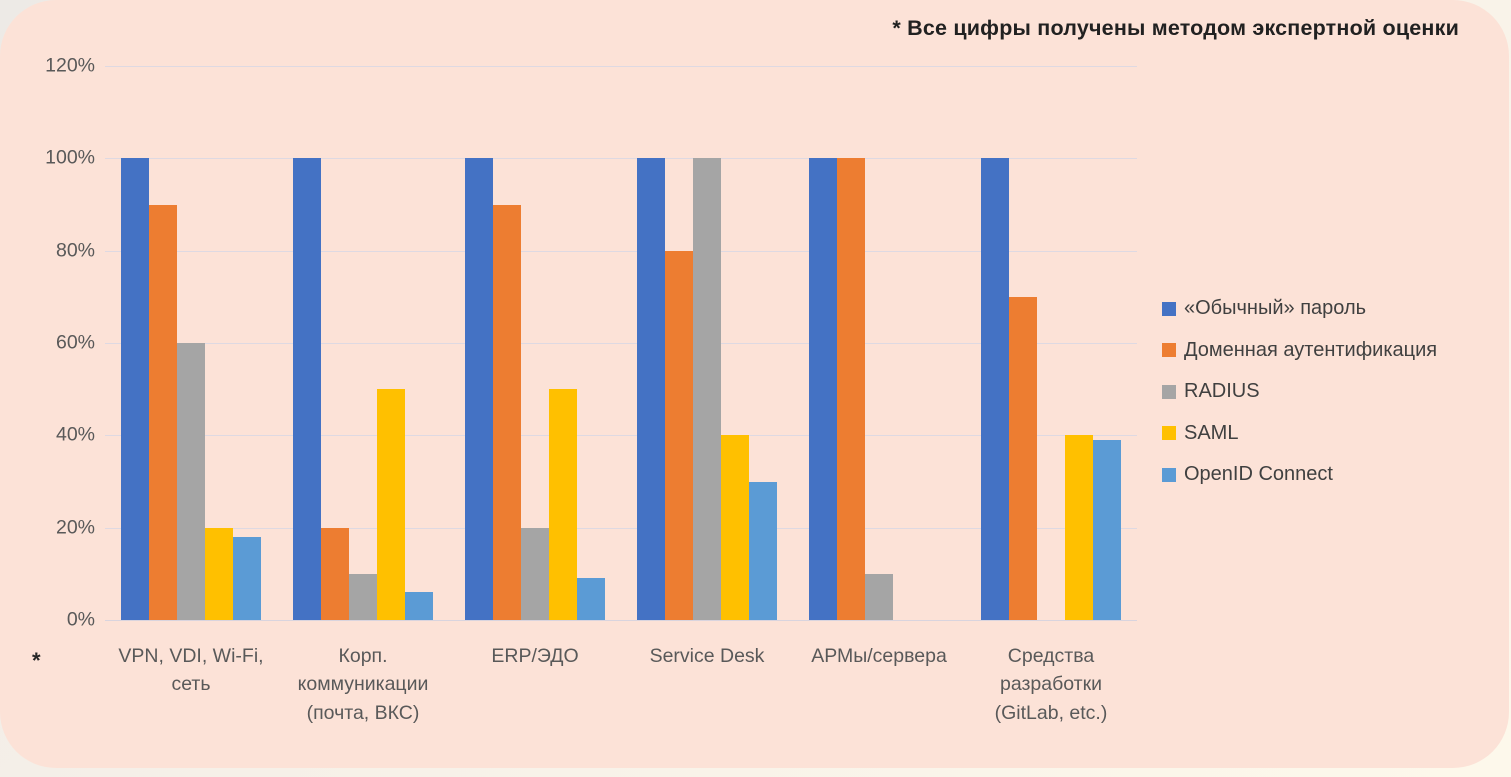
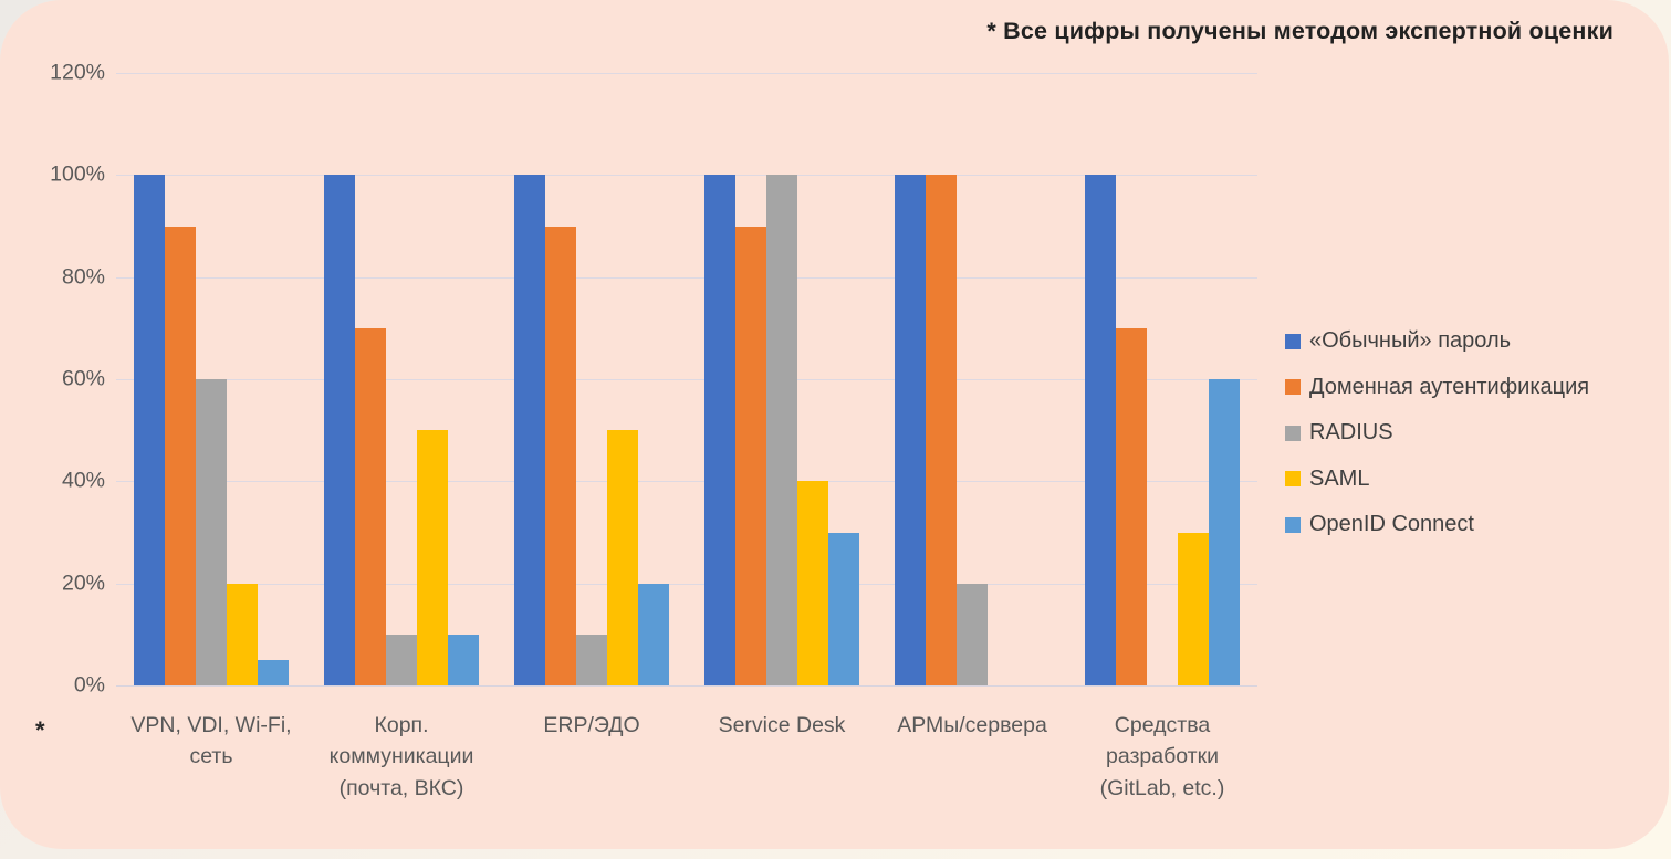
OpenID Connect/VPN, VDI, Wi-Fi, сеть: 18% -> 5%
Доменная аутентификация/Корп. коммуникации (почта, ВКС): 20% -> 70%
OpenID Connect/Корп. коммуникации (почта, ВКС): 6% -> 10%
RADIUS/ERP/ЭДО: 20% -> 10%
OpenID Connect/ERP/ЭДО: 9% -> 20%
Доменная аутентификация/Service Desk: 80% -> 90%
RADIUS/АРМы/сервера: 10% -> 20%
SAML/Средства разработки (GitLab, etc.): 40% -> 30%
OpenID Connect/Средства разработки (GitLab, etc.): 39% -> 60%
